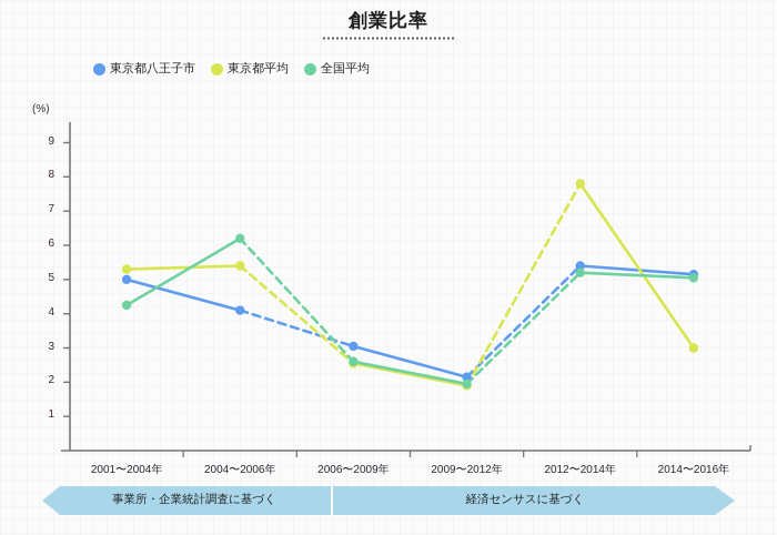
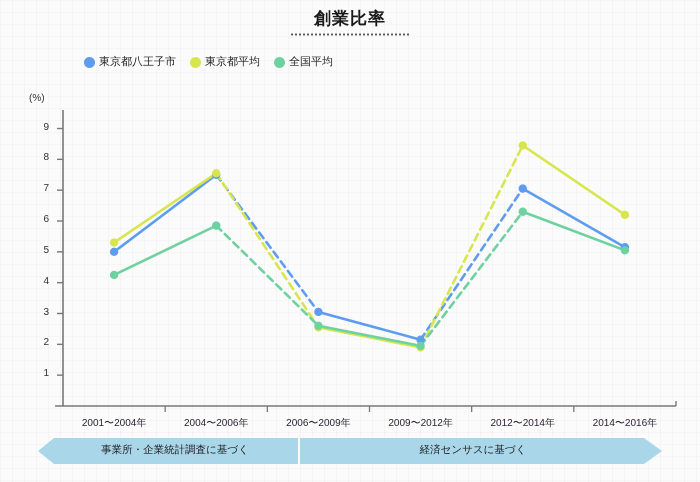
東京都八王子市/2004〜2006年: 4.1 -> 7.5
東京都平均/2004〜2006年: 5.4 -> 7.5
全国平均/2004〜2006年: 6.2 -> 5.8
東京都八王子市/2012〜2014年: 5.4 -> 7.0
東京都平均/2012〜2014年: 7.8 -> 8.4
全国平均/2012〜2014年: 5.2 -> 6.3
東京都平均/2014〜2016年: 3.0 -> 6.2
